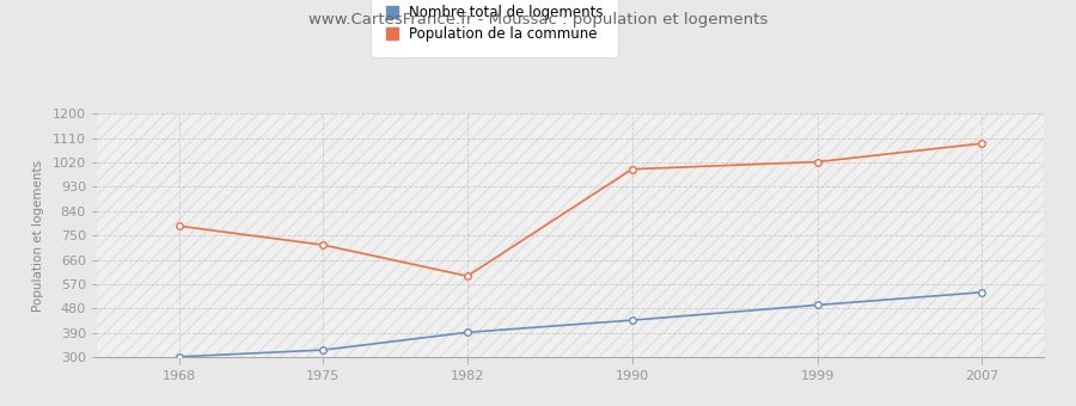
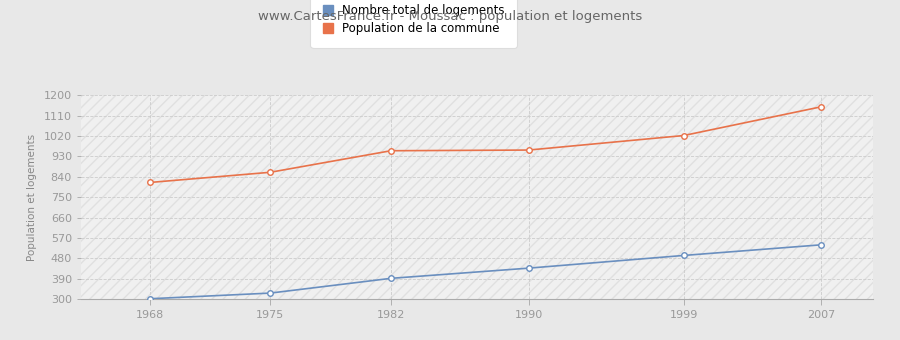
Population de la commune/1968: 785 -> 815
Population de la commune/1975: 715 -> 860
Population de la commune/1982: 600 -> 955
Population de la commune/1990: 995 -> 958
Population de la commune/2007: 1090 -> 1149
